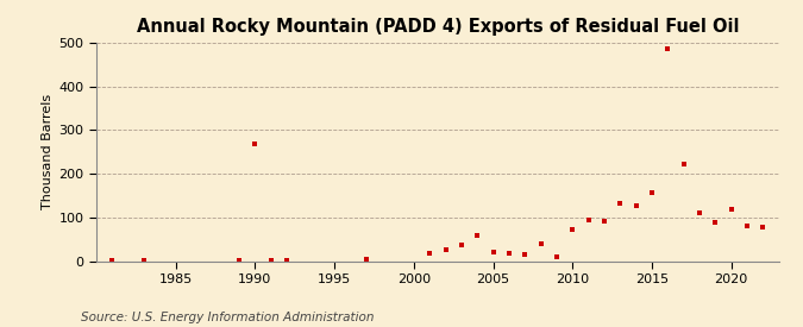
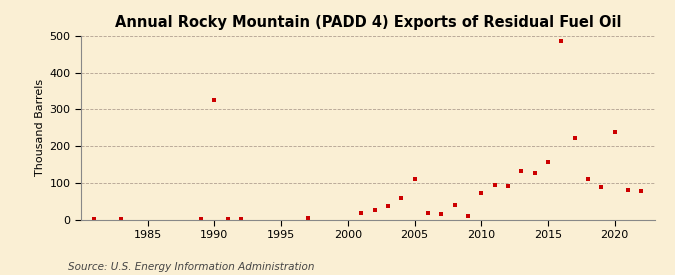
1990: 270 -> 325
2005: 22 -> 110
2020: 120 -> 240
